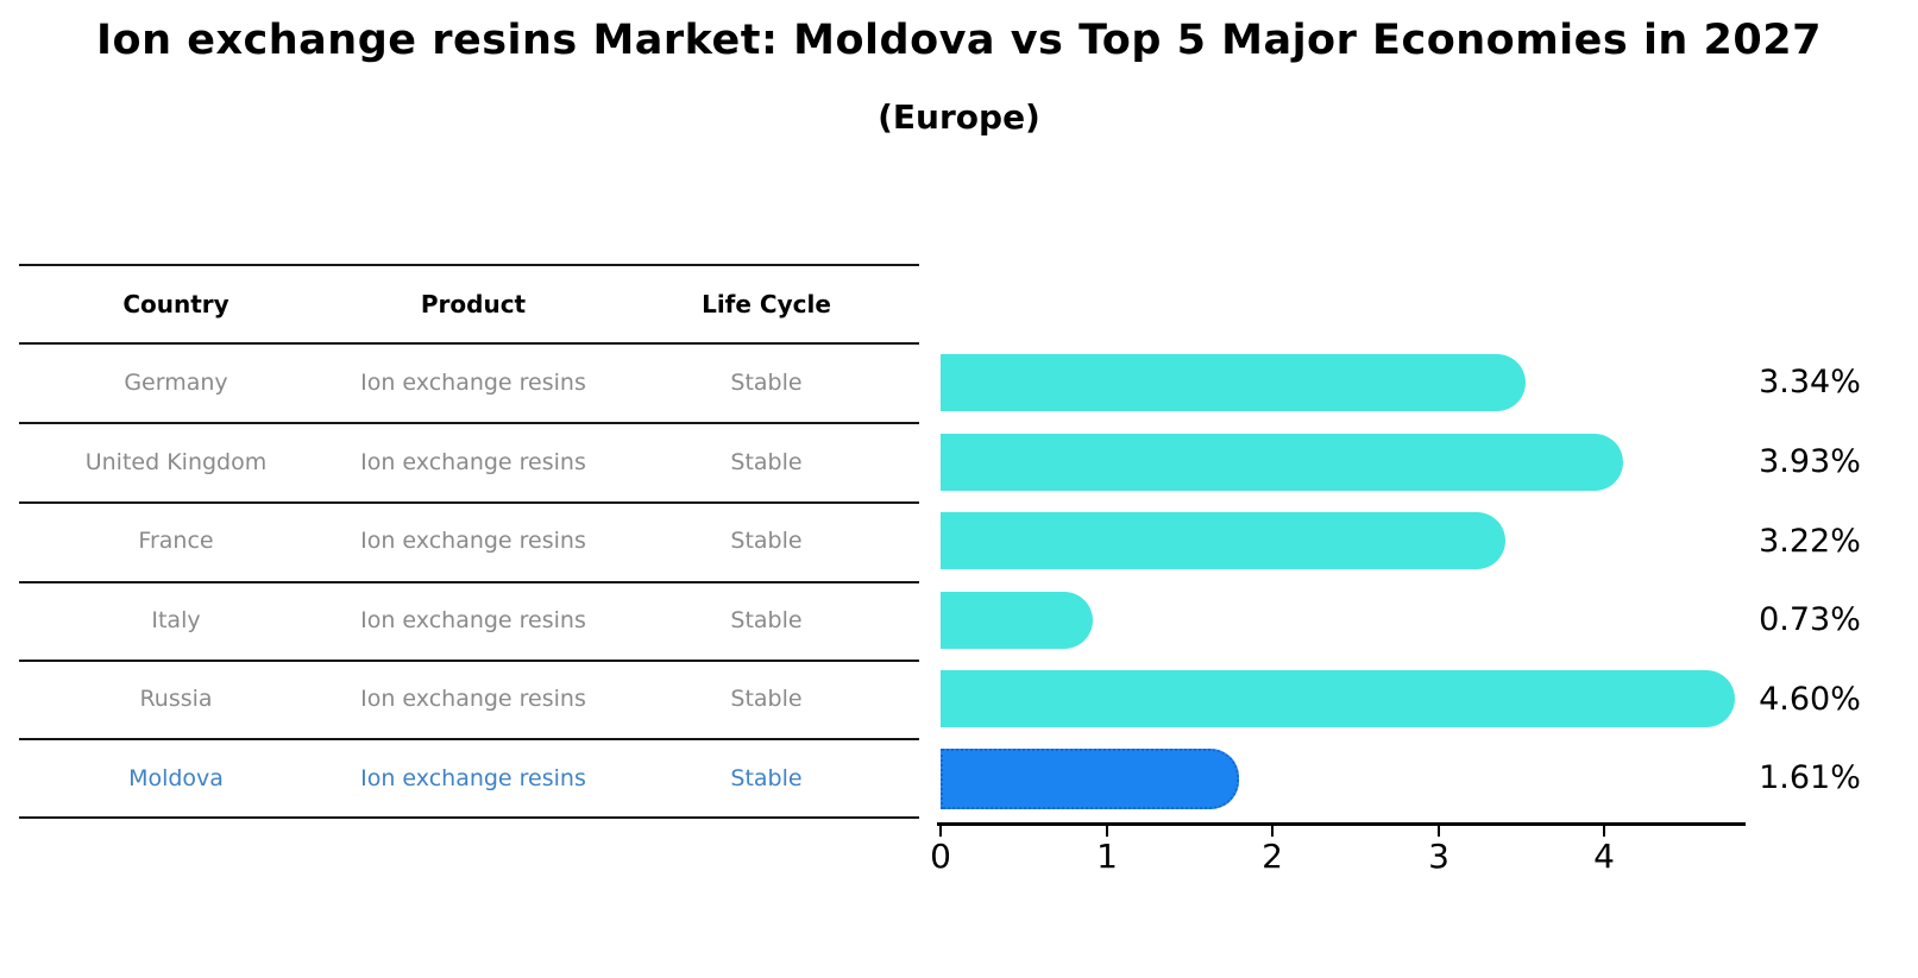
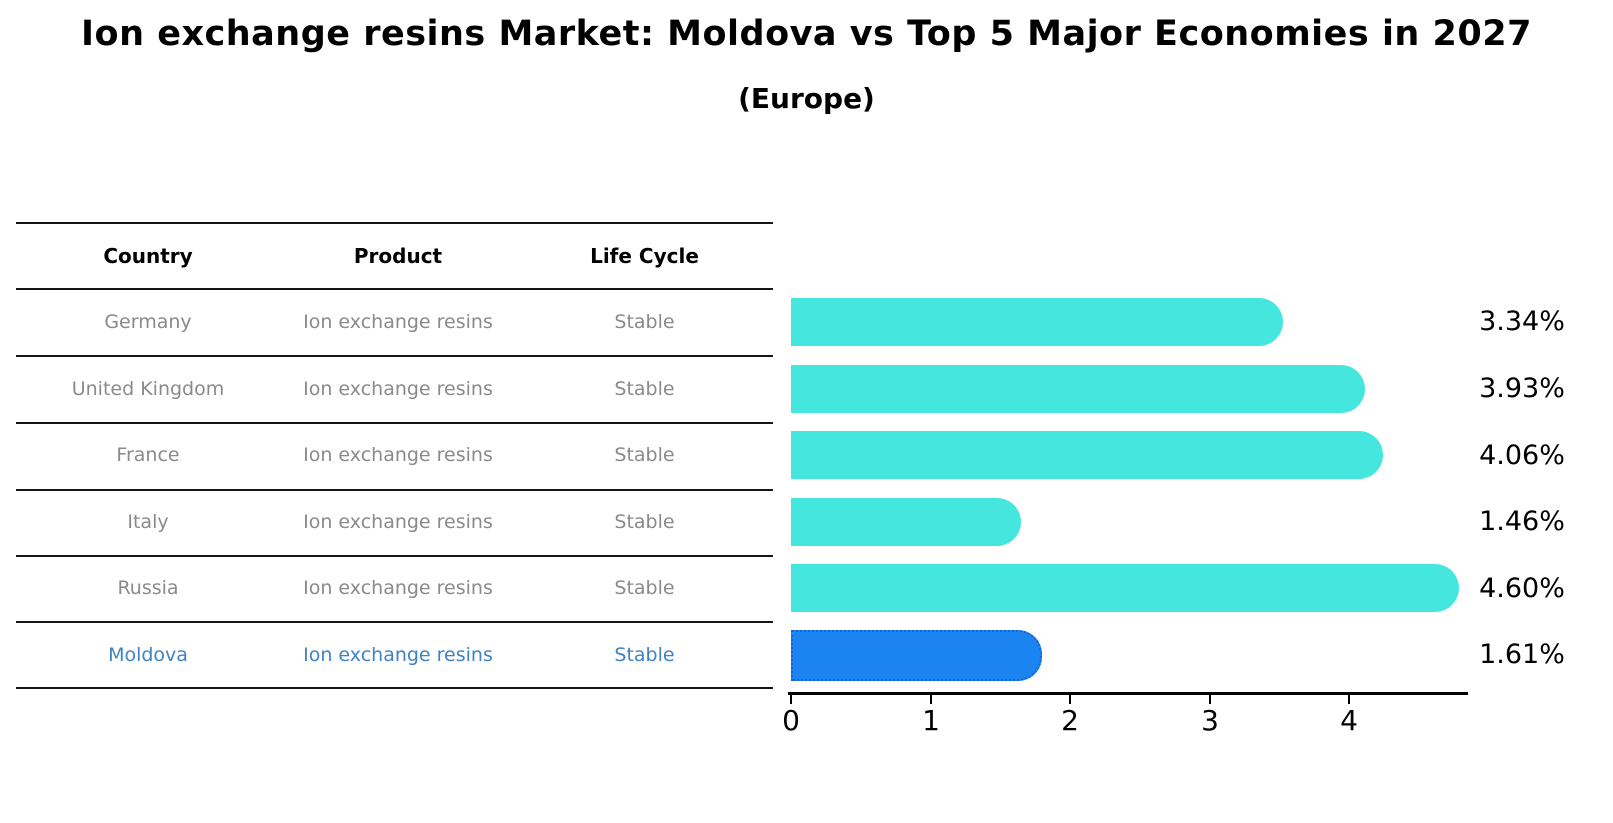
France: 3.22% -> 4.06%
Italy: 0.73% -> 1.46%
